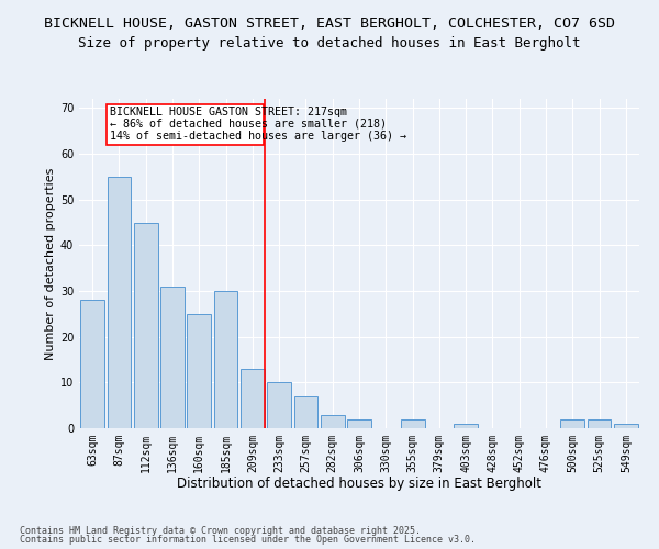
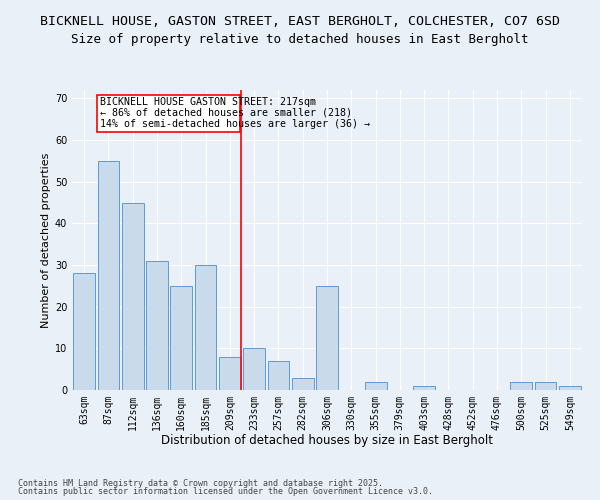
209sqm: 13 -> 8
306sqm: 2 -> 25
